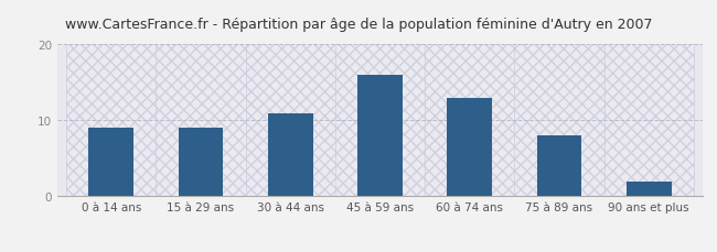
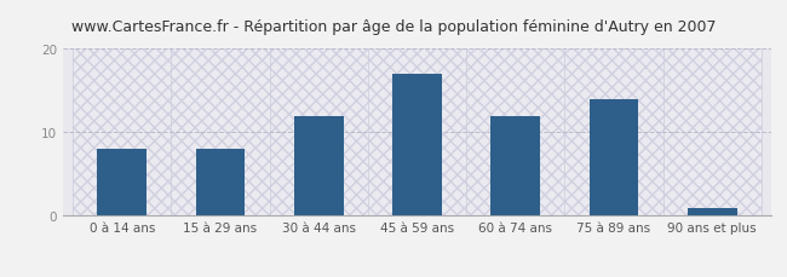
0 à 14 ans: 9 -> 8
15 à 29 ans: 9 -> 8
30 à 44 ans: 11 -> 12
45 à 59 ans: 16 -> 17
60 à 74 ans: 13 -> 12
75 à 89 ans: 8 -> 14
90 ans et plus: 2 -> 1
